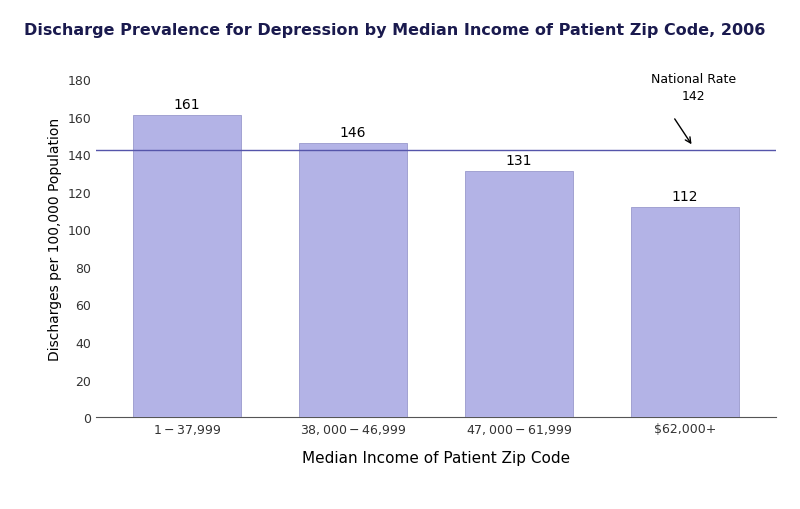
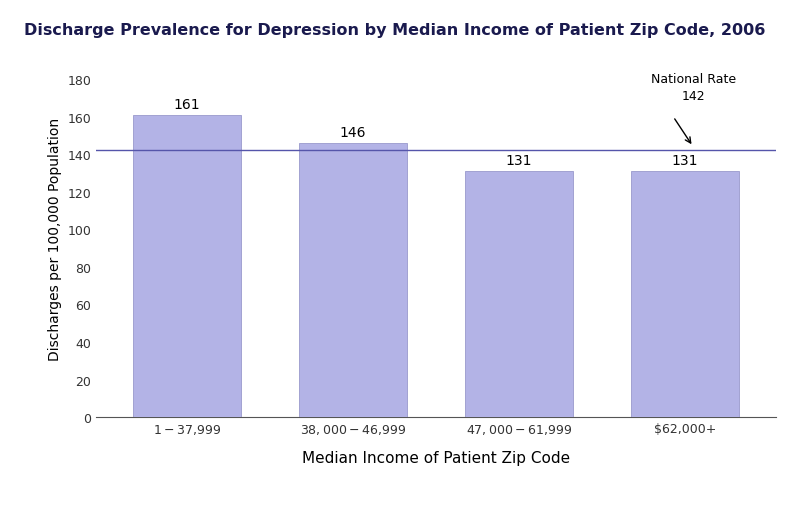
$62,000+: 112 -> 131
